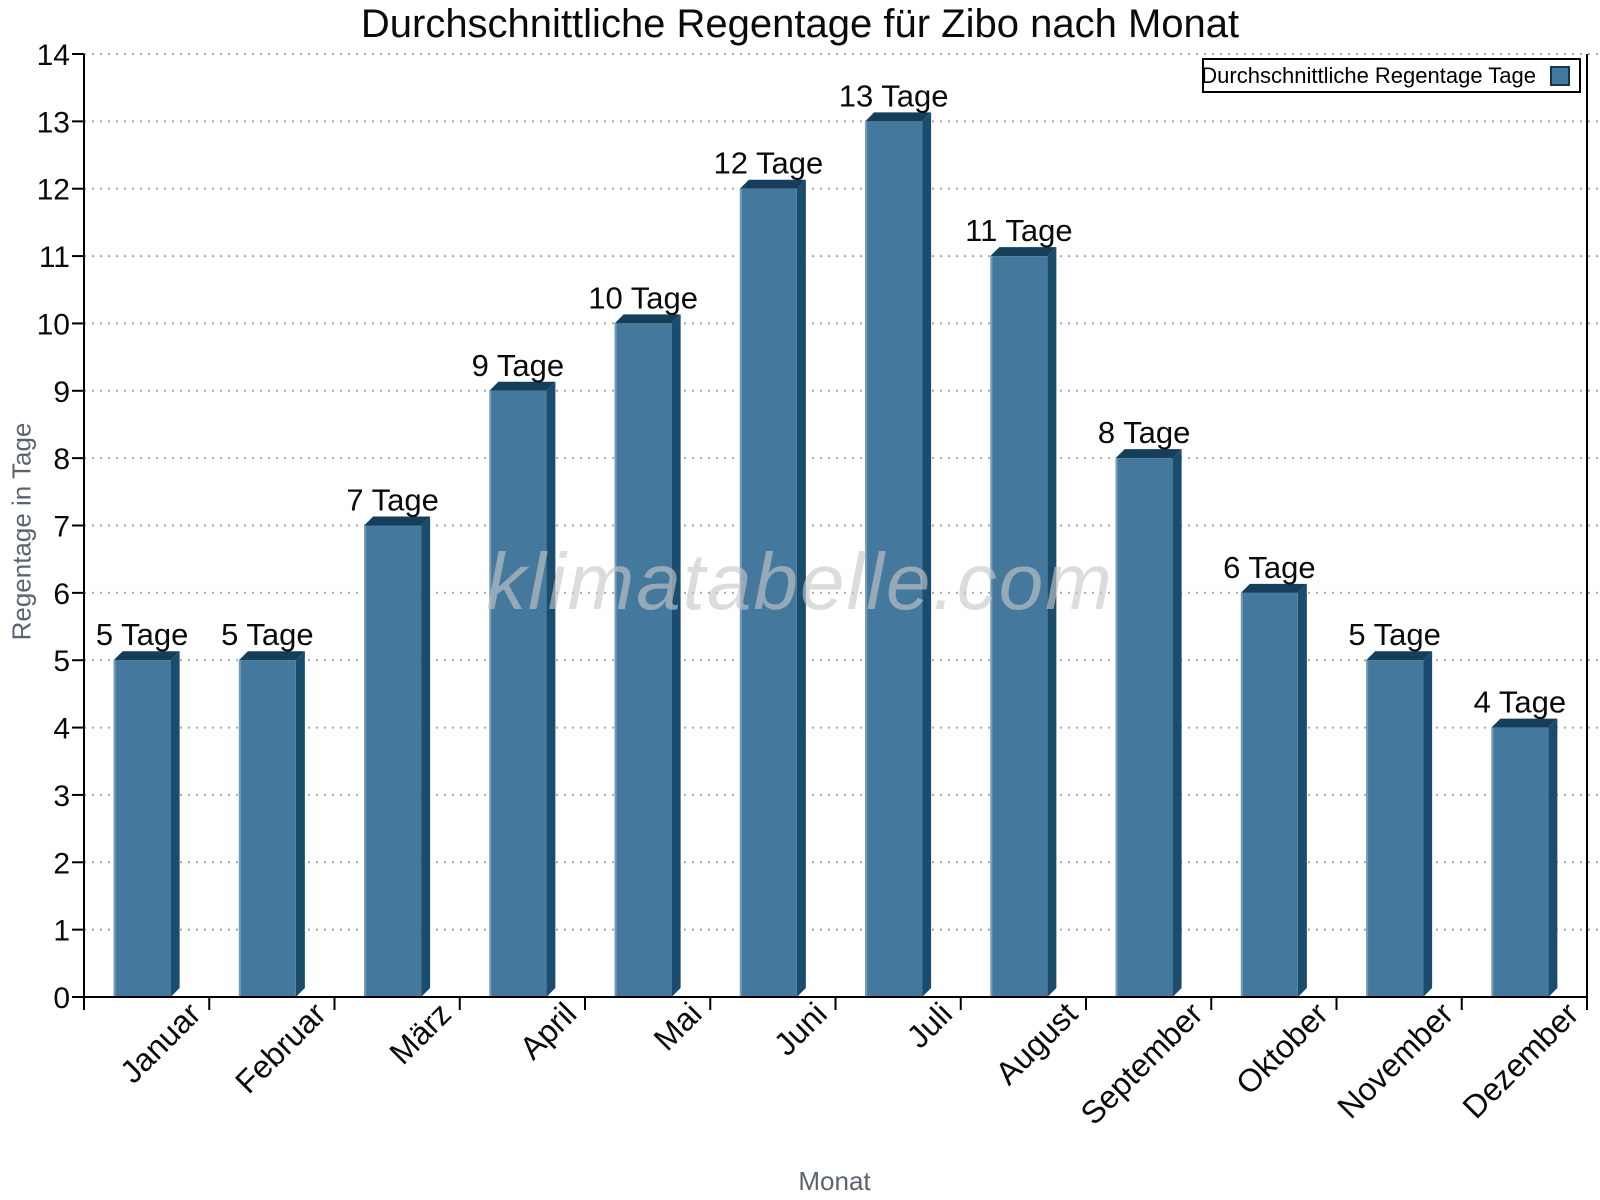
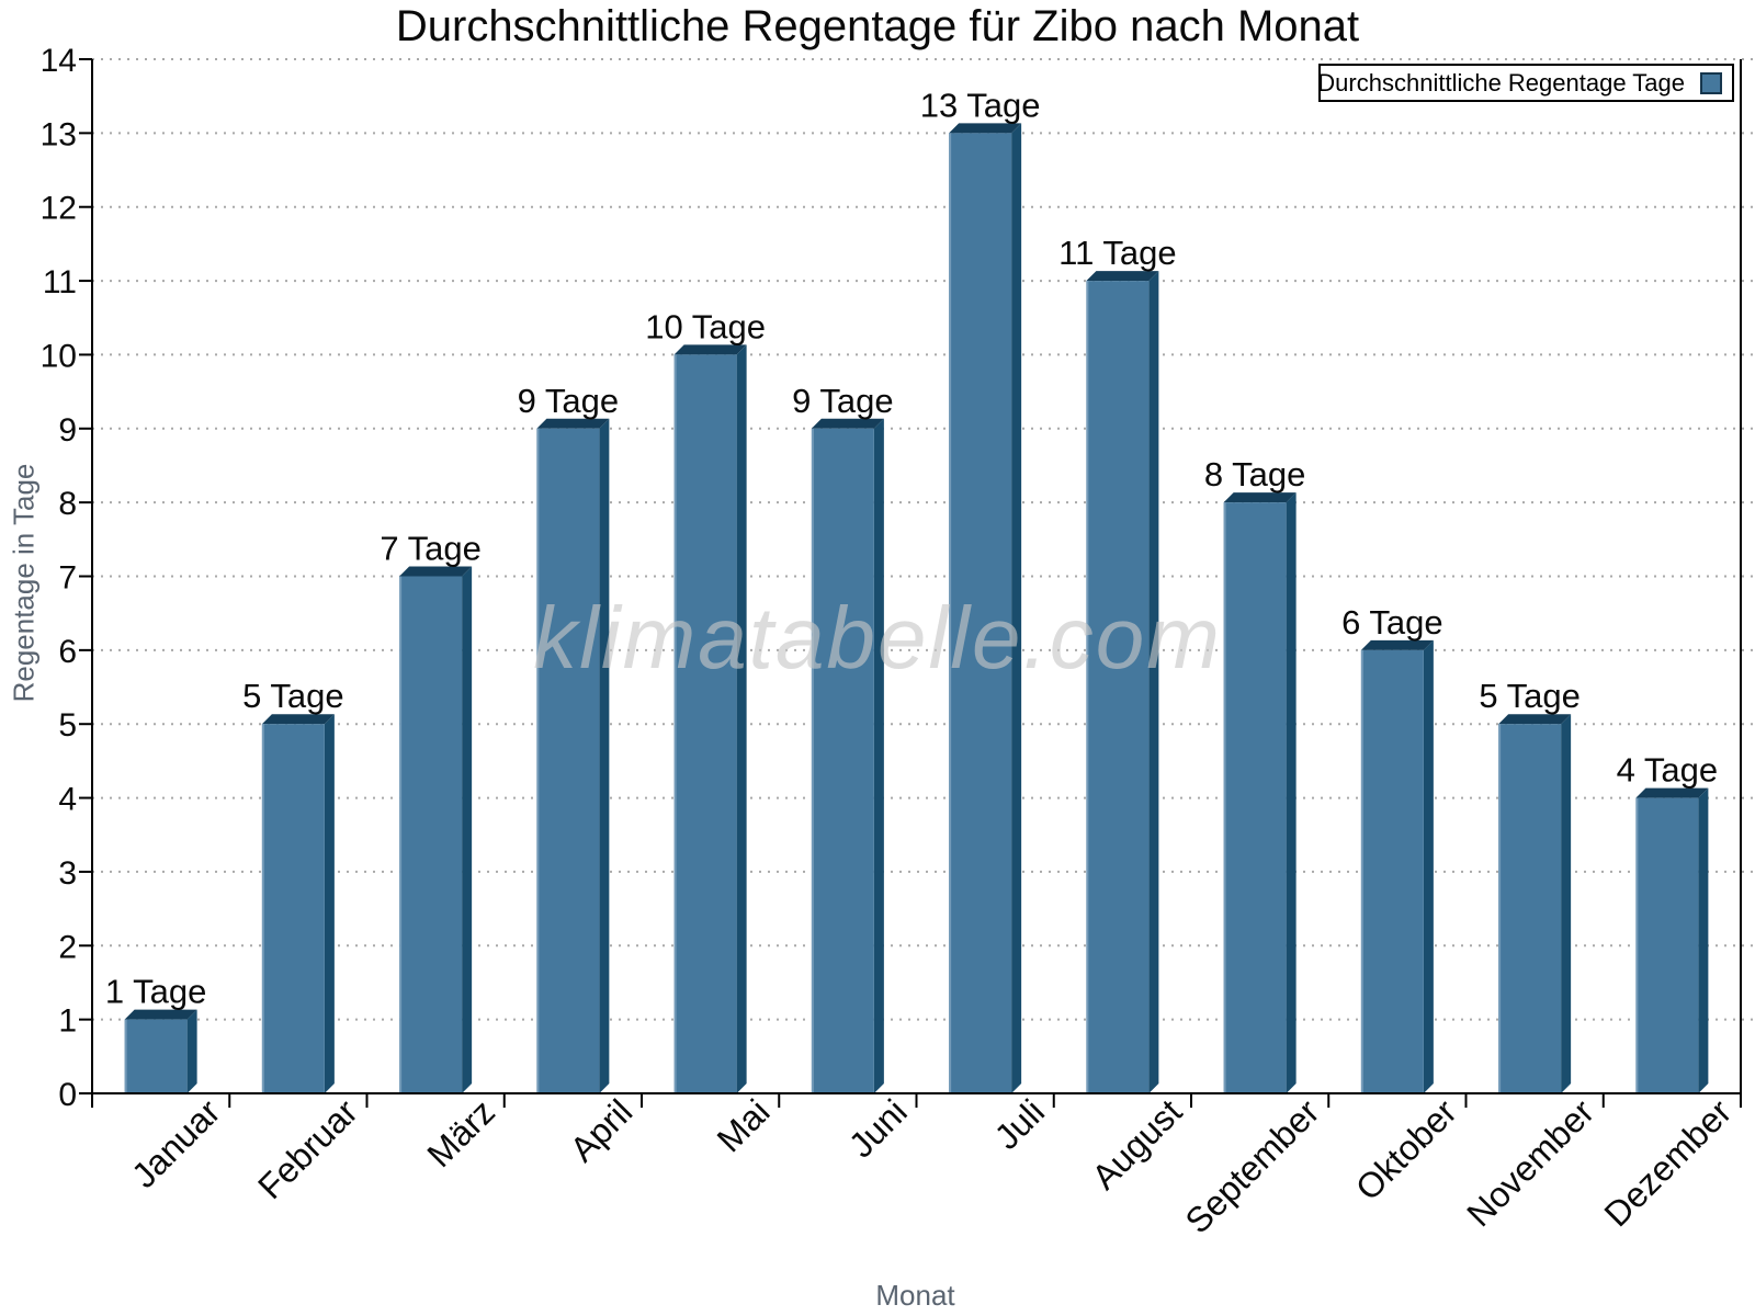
Januar: 5 -> 1
Juni: 12 -> 9
